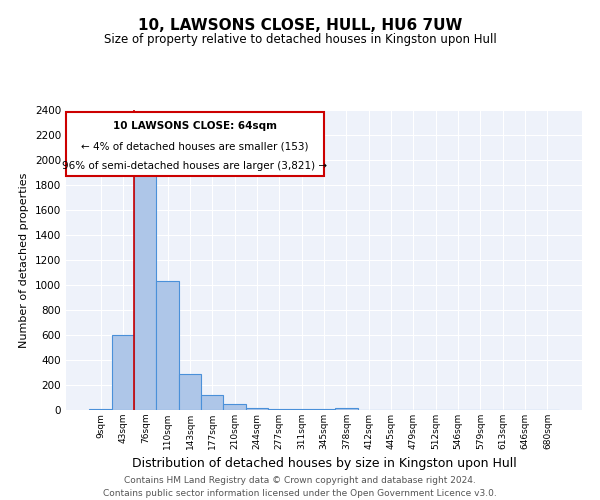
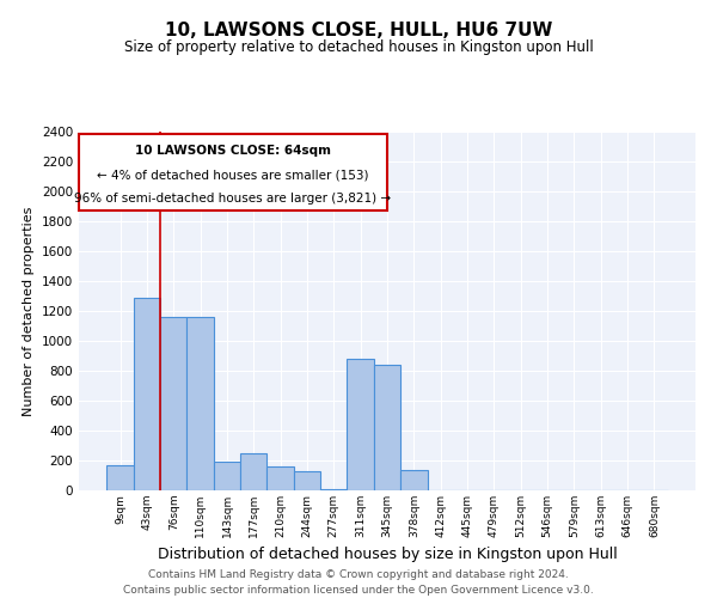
9sqm: 10 -> 170
43sqm: 600 -> 1290
76sqm: 1880 -> 1160
110sqm: 1030 -> 1160
143sqm: 280 -> 190
177sqm: 120 -> 250
210sqm: 50 -> 160
244sqm: 20 -> 130
311sqm: 0 -> 880
345sqm: 0 -> 840
378sqm: 20 -> 140
